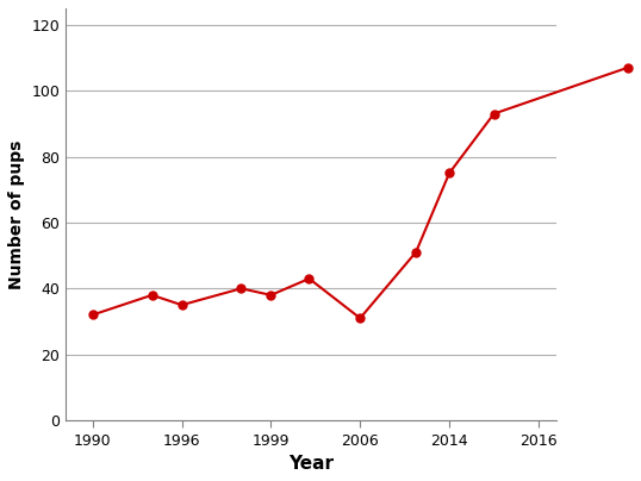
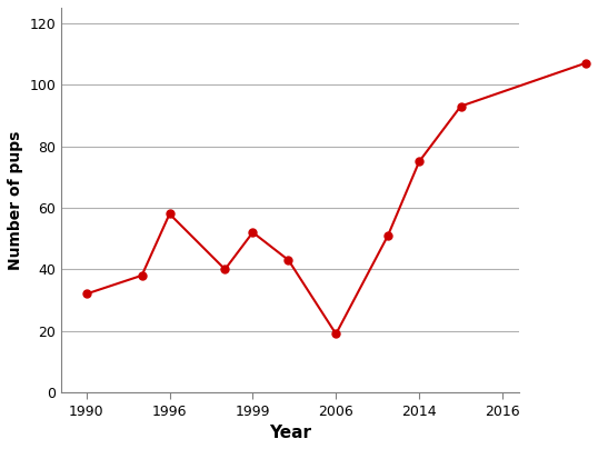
1996: 35 -> 58
1999: 38 -> 52
2006: 31 -> 19
